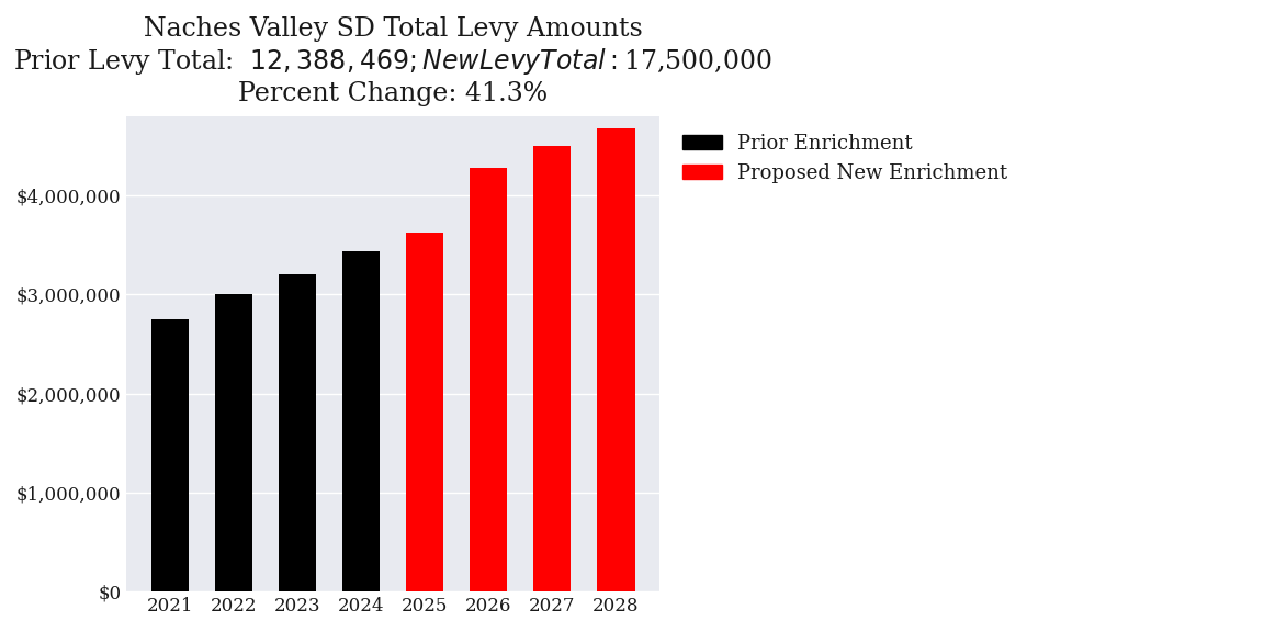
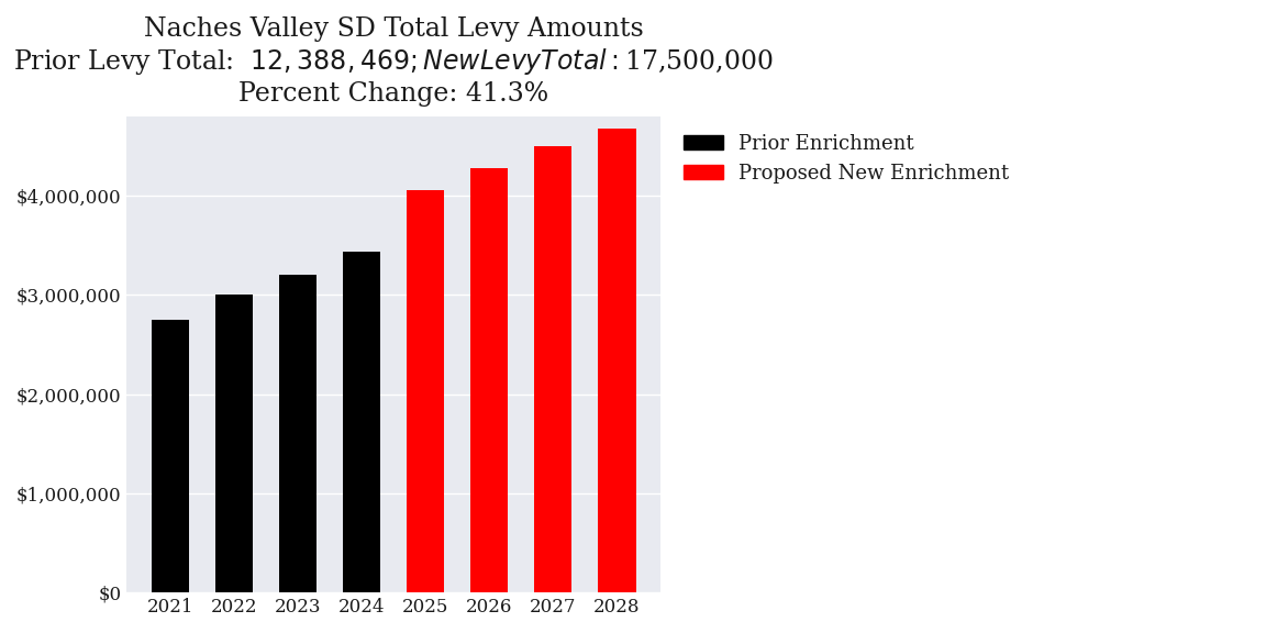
2025: $3,620,000 -> $4,050,000
